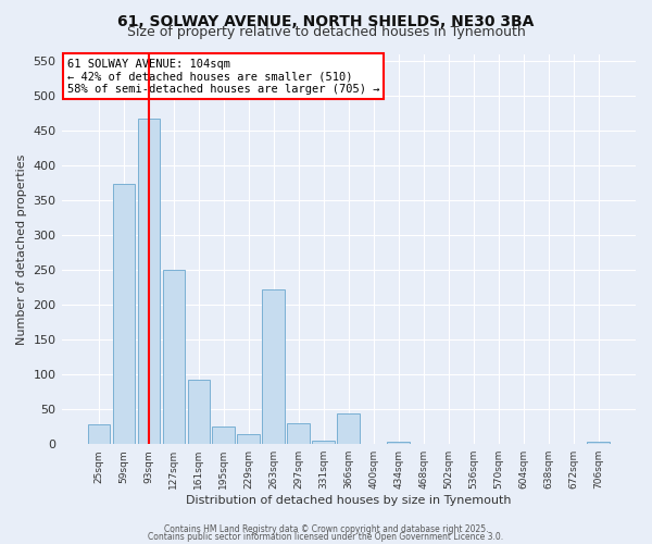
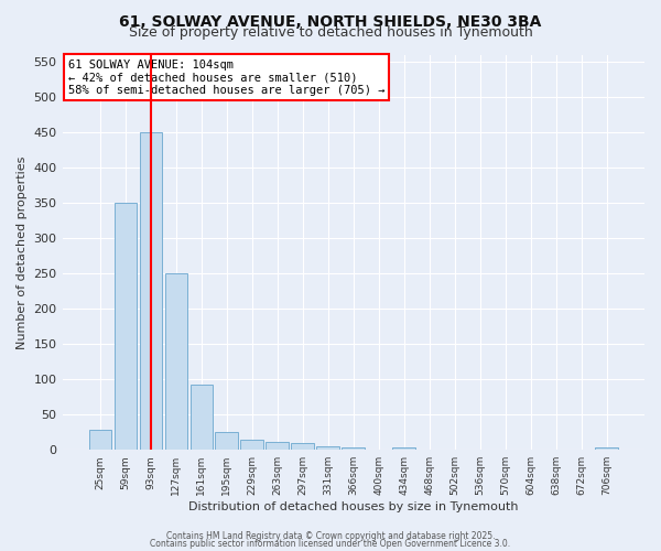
59sqm: 374 -> 350
93sqm: 468 -> 450
263sqm: 222 -> 12
297sqm: 30 -> 9
366sqm: 44 -> 4
